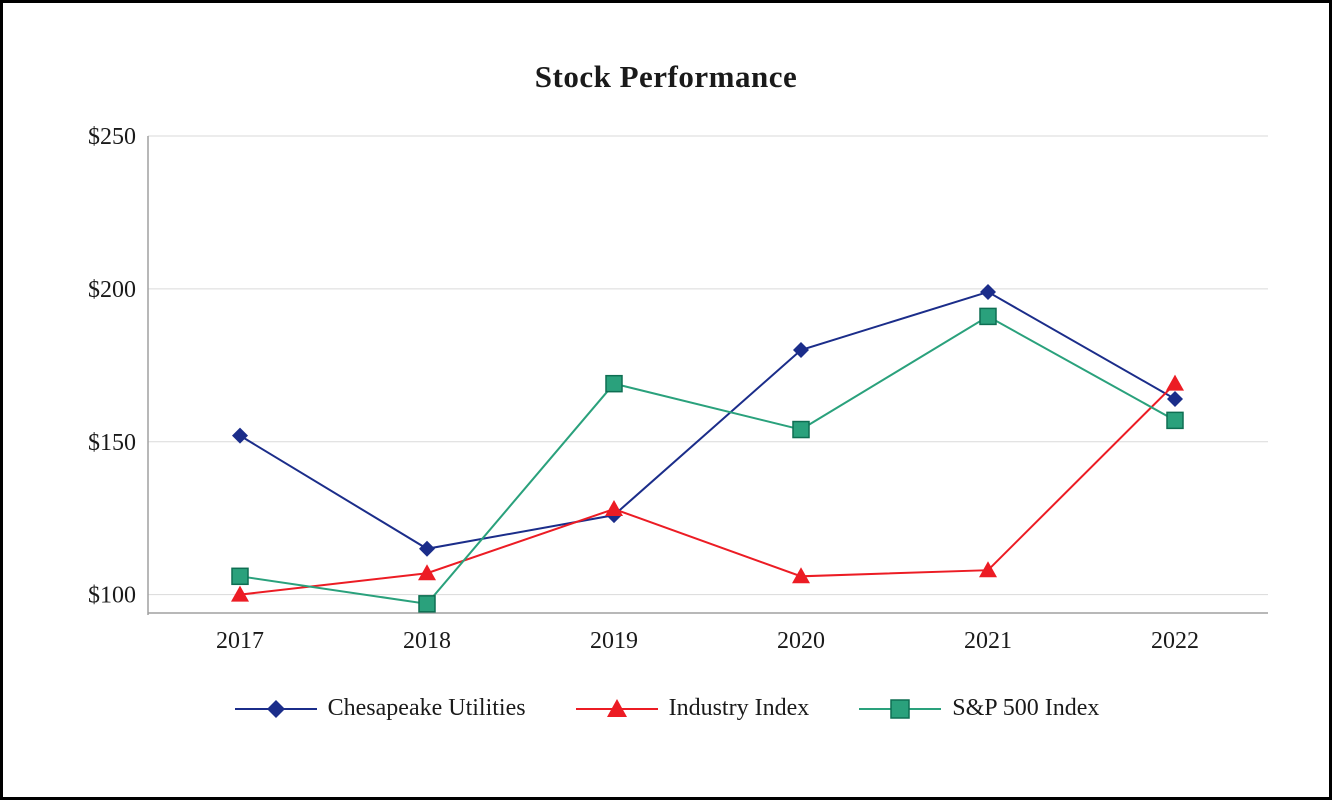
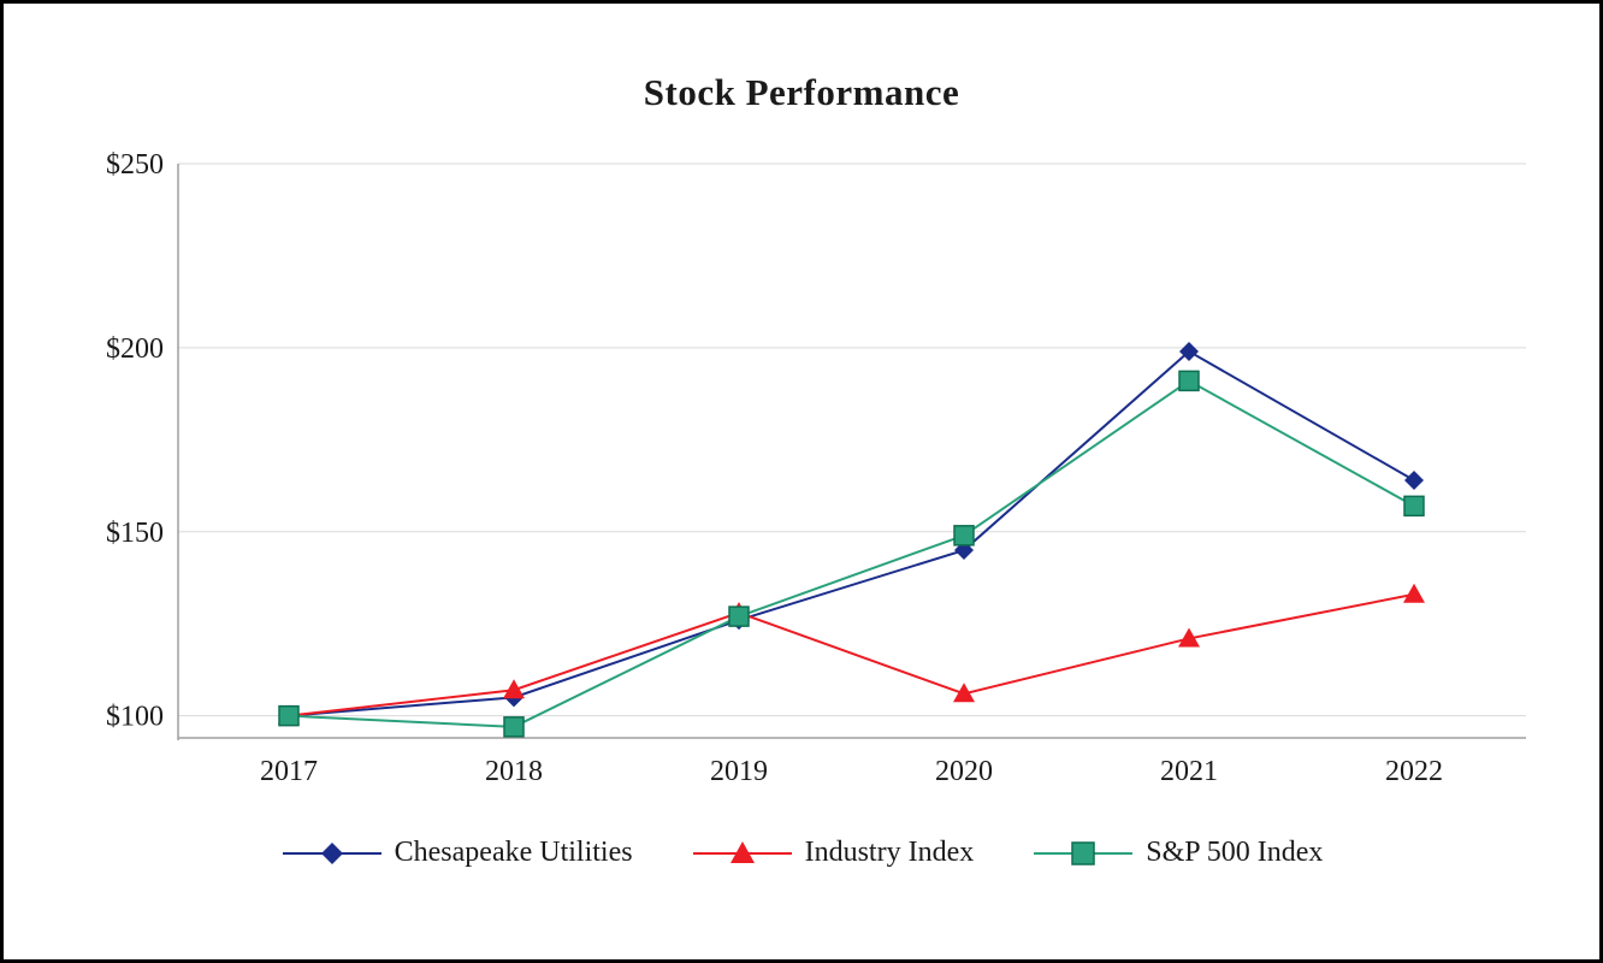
Chesapeake Utilities/2017: $152 -> $100
S&P 500 Index/2017: $106 -> $100
Chesapeake Utilities/2018: $115 -> $105
S&P 500 Index/2019: $169 -> $127
Chesapeake Utilities/2020: $180 -> $145
S&P 500 Index/2020: $154 -> $149
Industry Index/2021: $108 -> $121
Industry Index/2022: $169 -> $133
